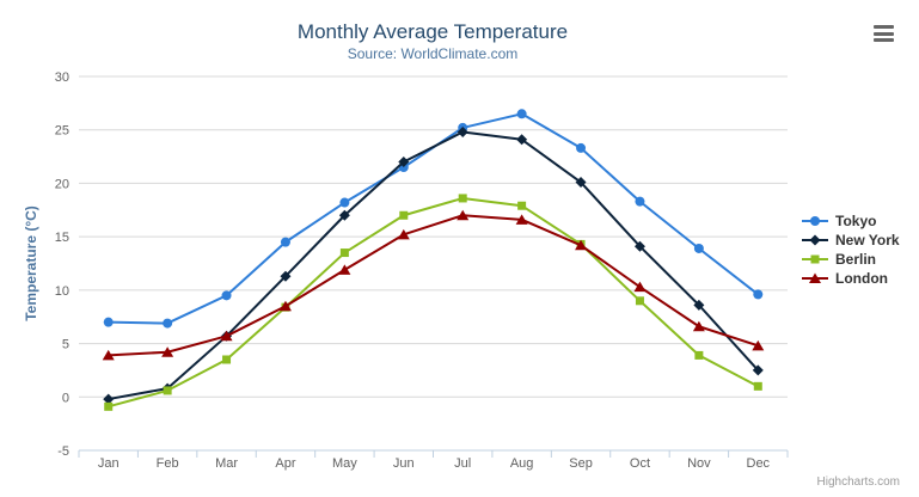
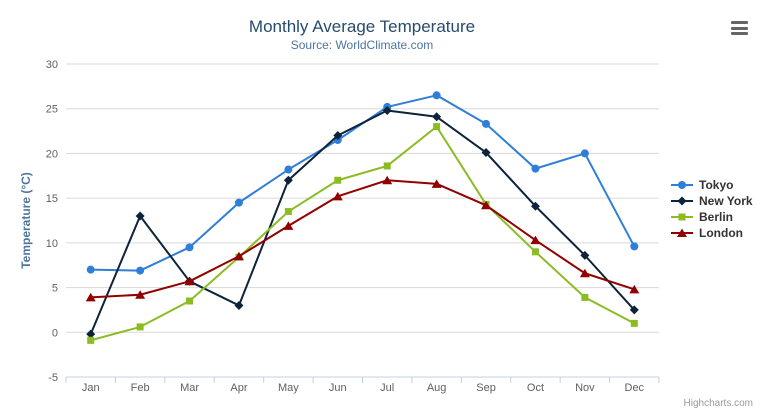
New York/Feb: 1 -> 13
New York/Apr: 11 -> 3
Berlin/Aug: 18 -> 23
Tokyo/Nov: 14 -> 20
